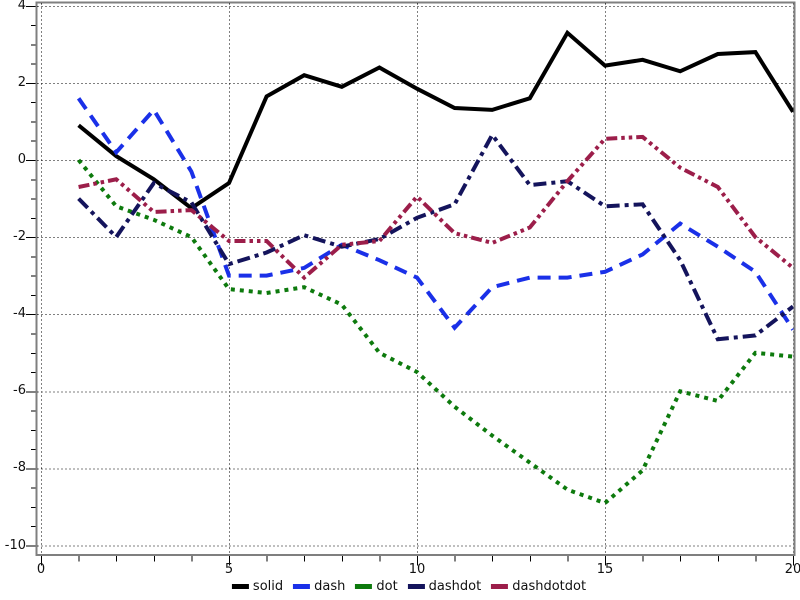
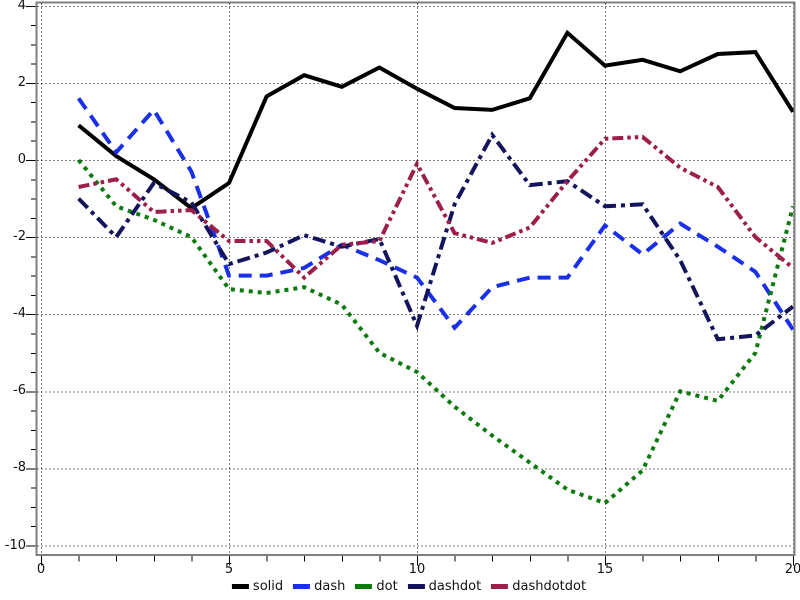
dashdot/10: -1.5 -> -4.3
dashdotdot/10: -0.9 -> -0.1
dash/15: -2.9 -> -1.7
dot/20: -5.1 -> -1.2
